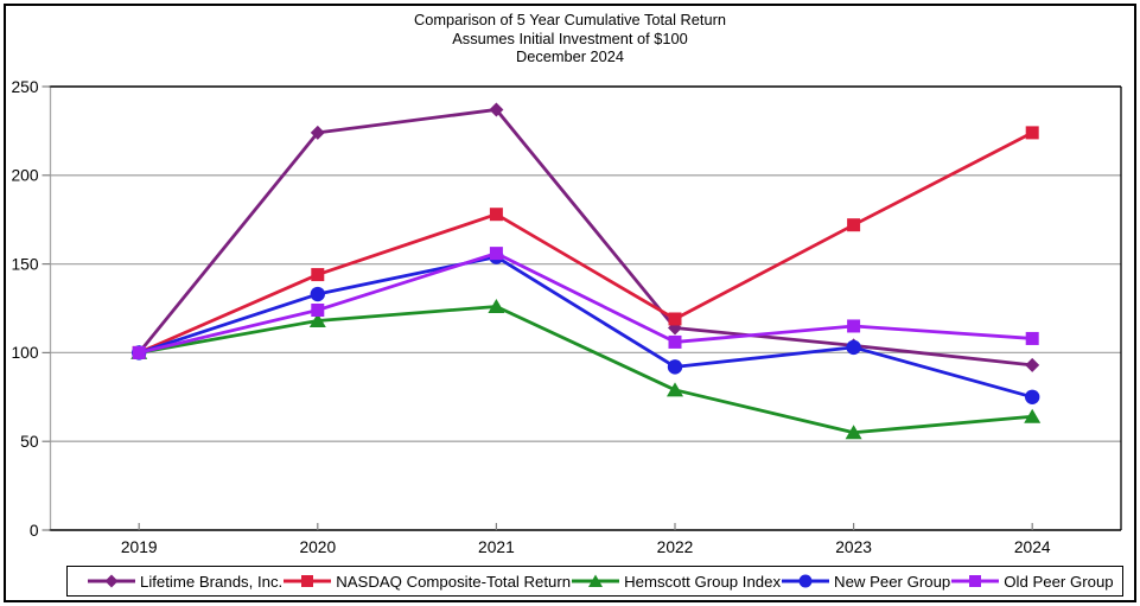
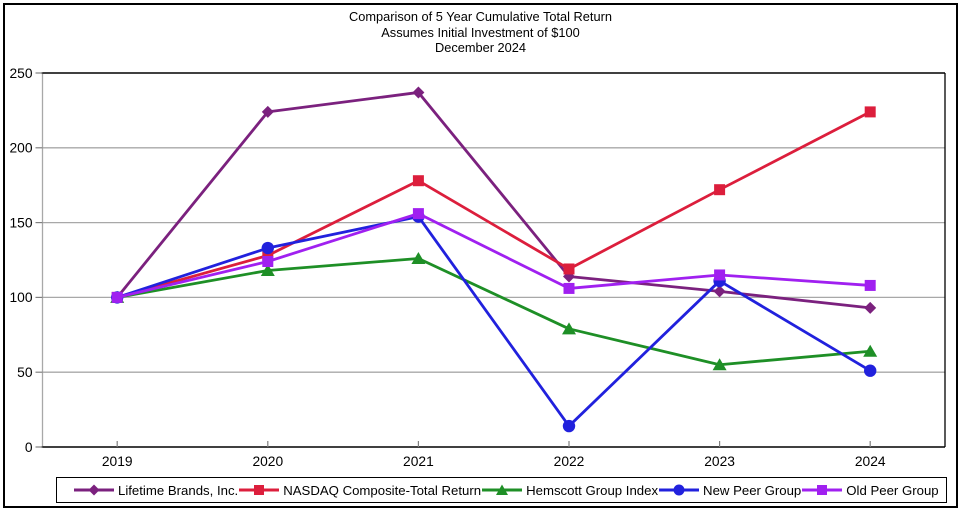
NASDAQ Composite-Total Return/2020: 144 -> 128
New Peer Group/2022: 92 -> 14
New Peer Group/2023: 103 -> 111
New Peer Group/2024: 75 -> 51
